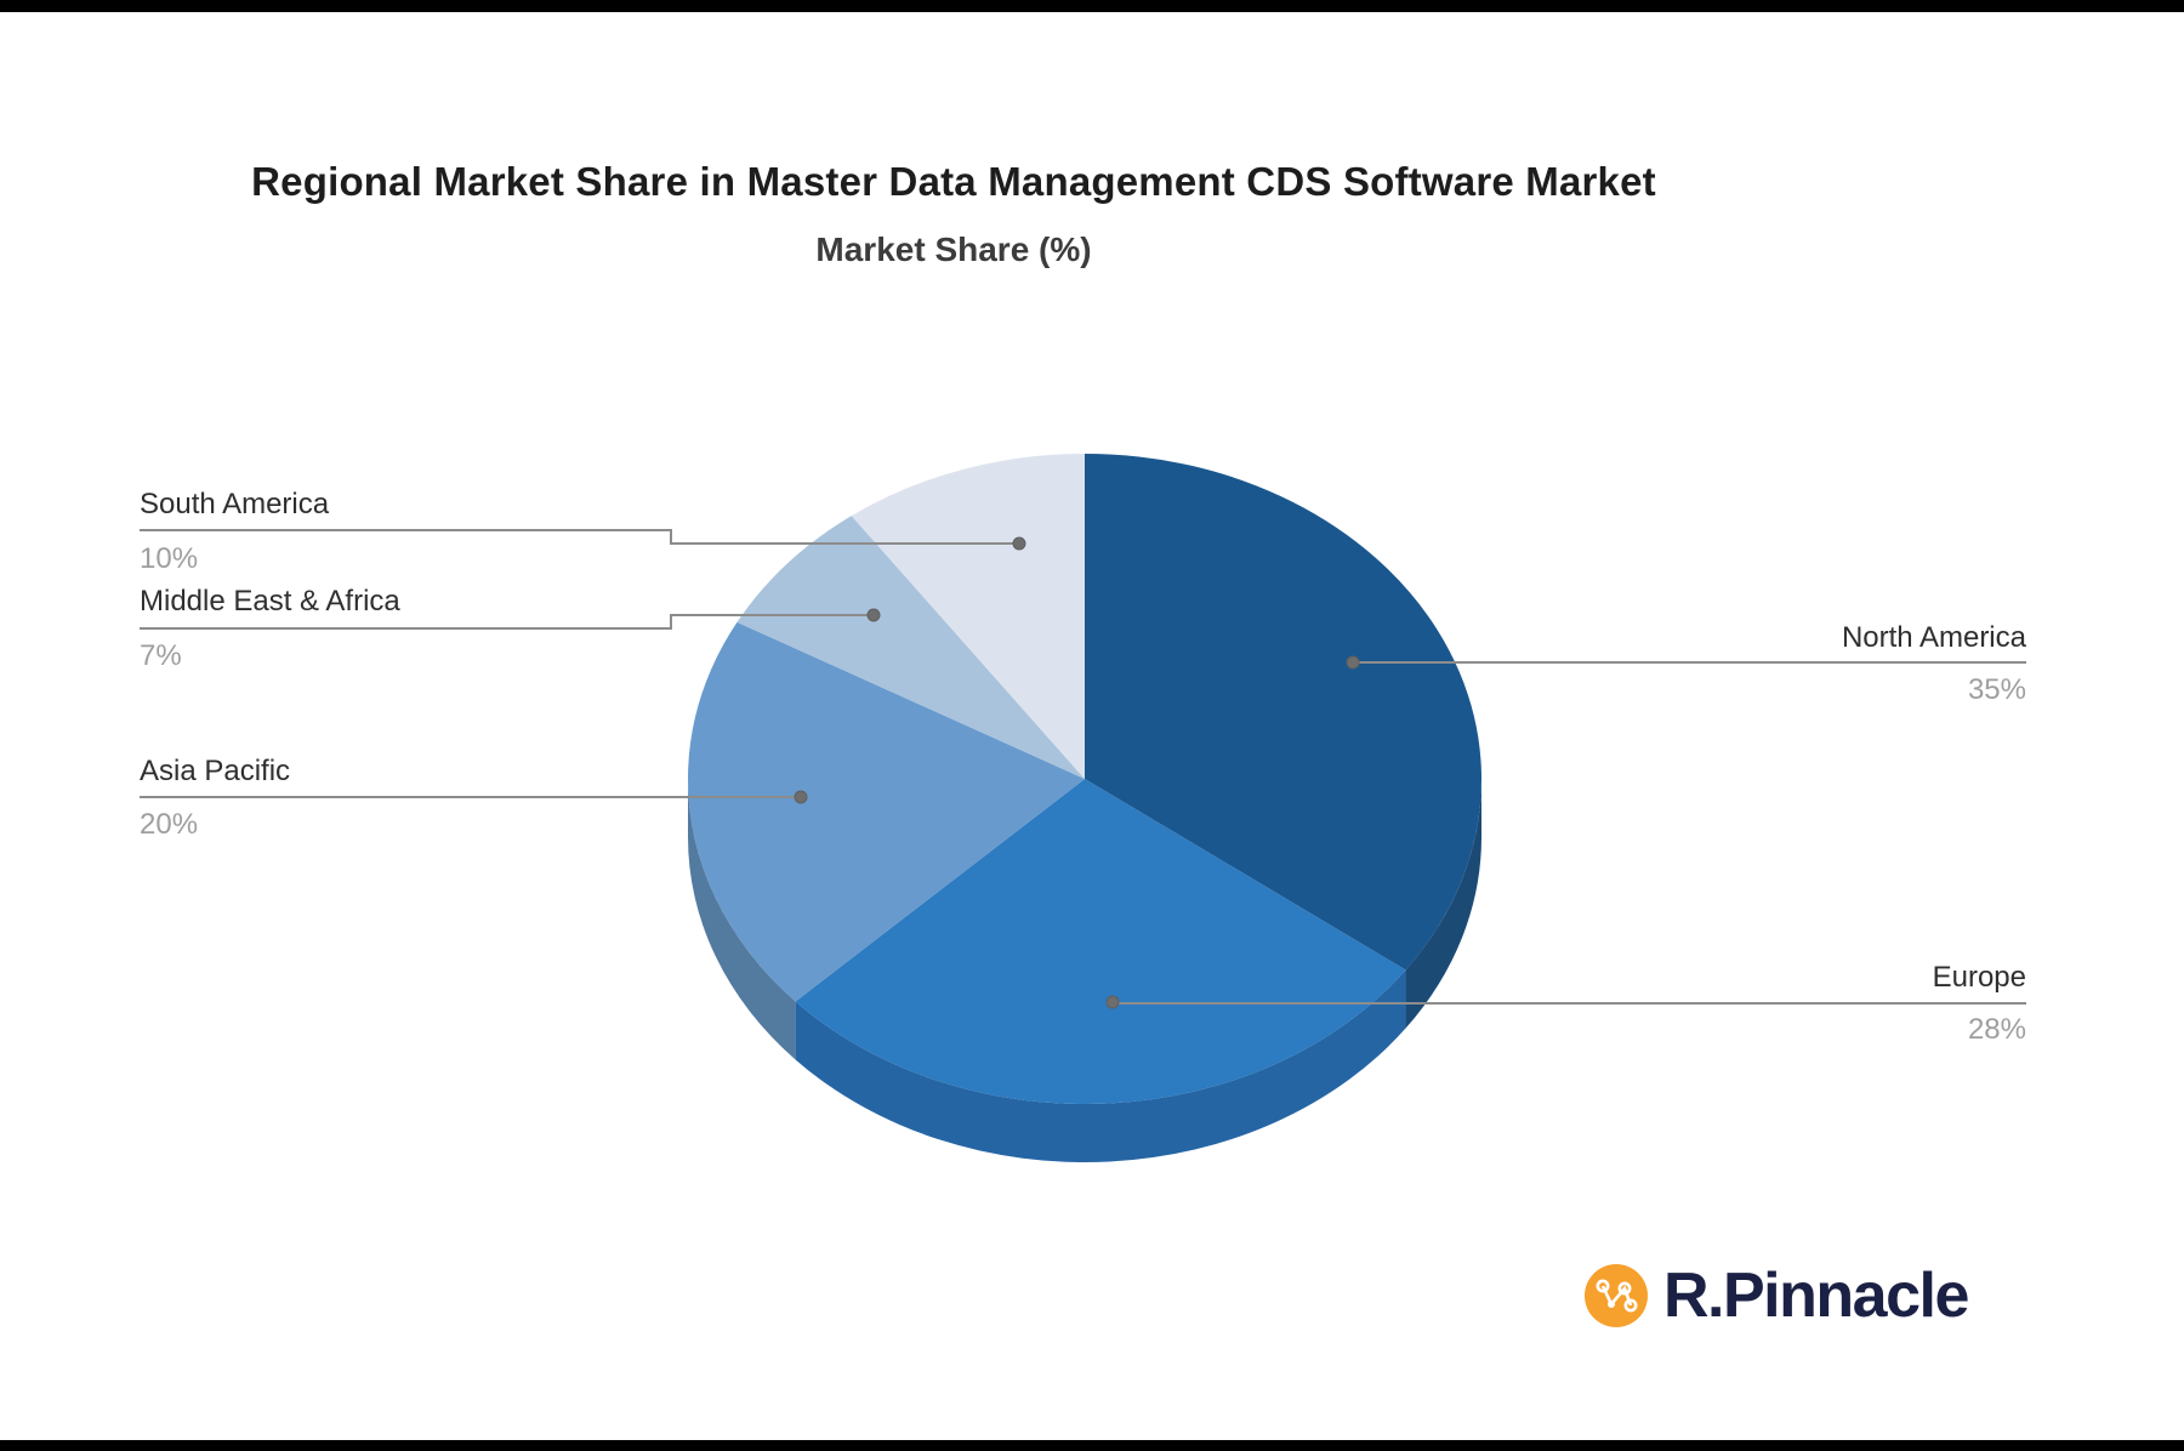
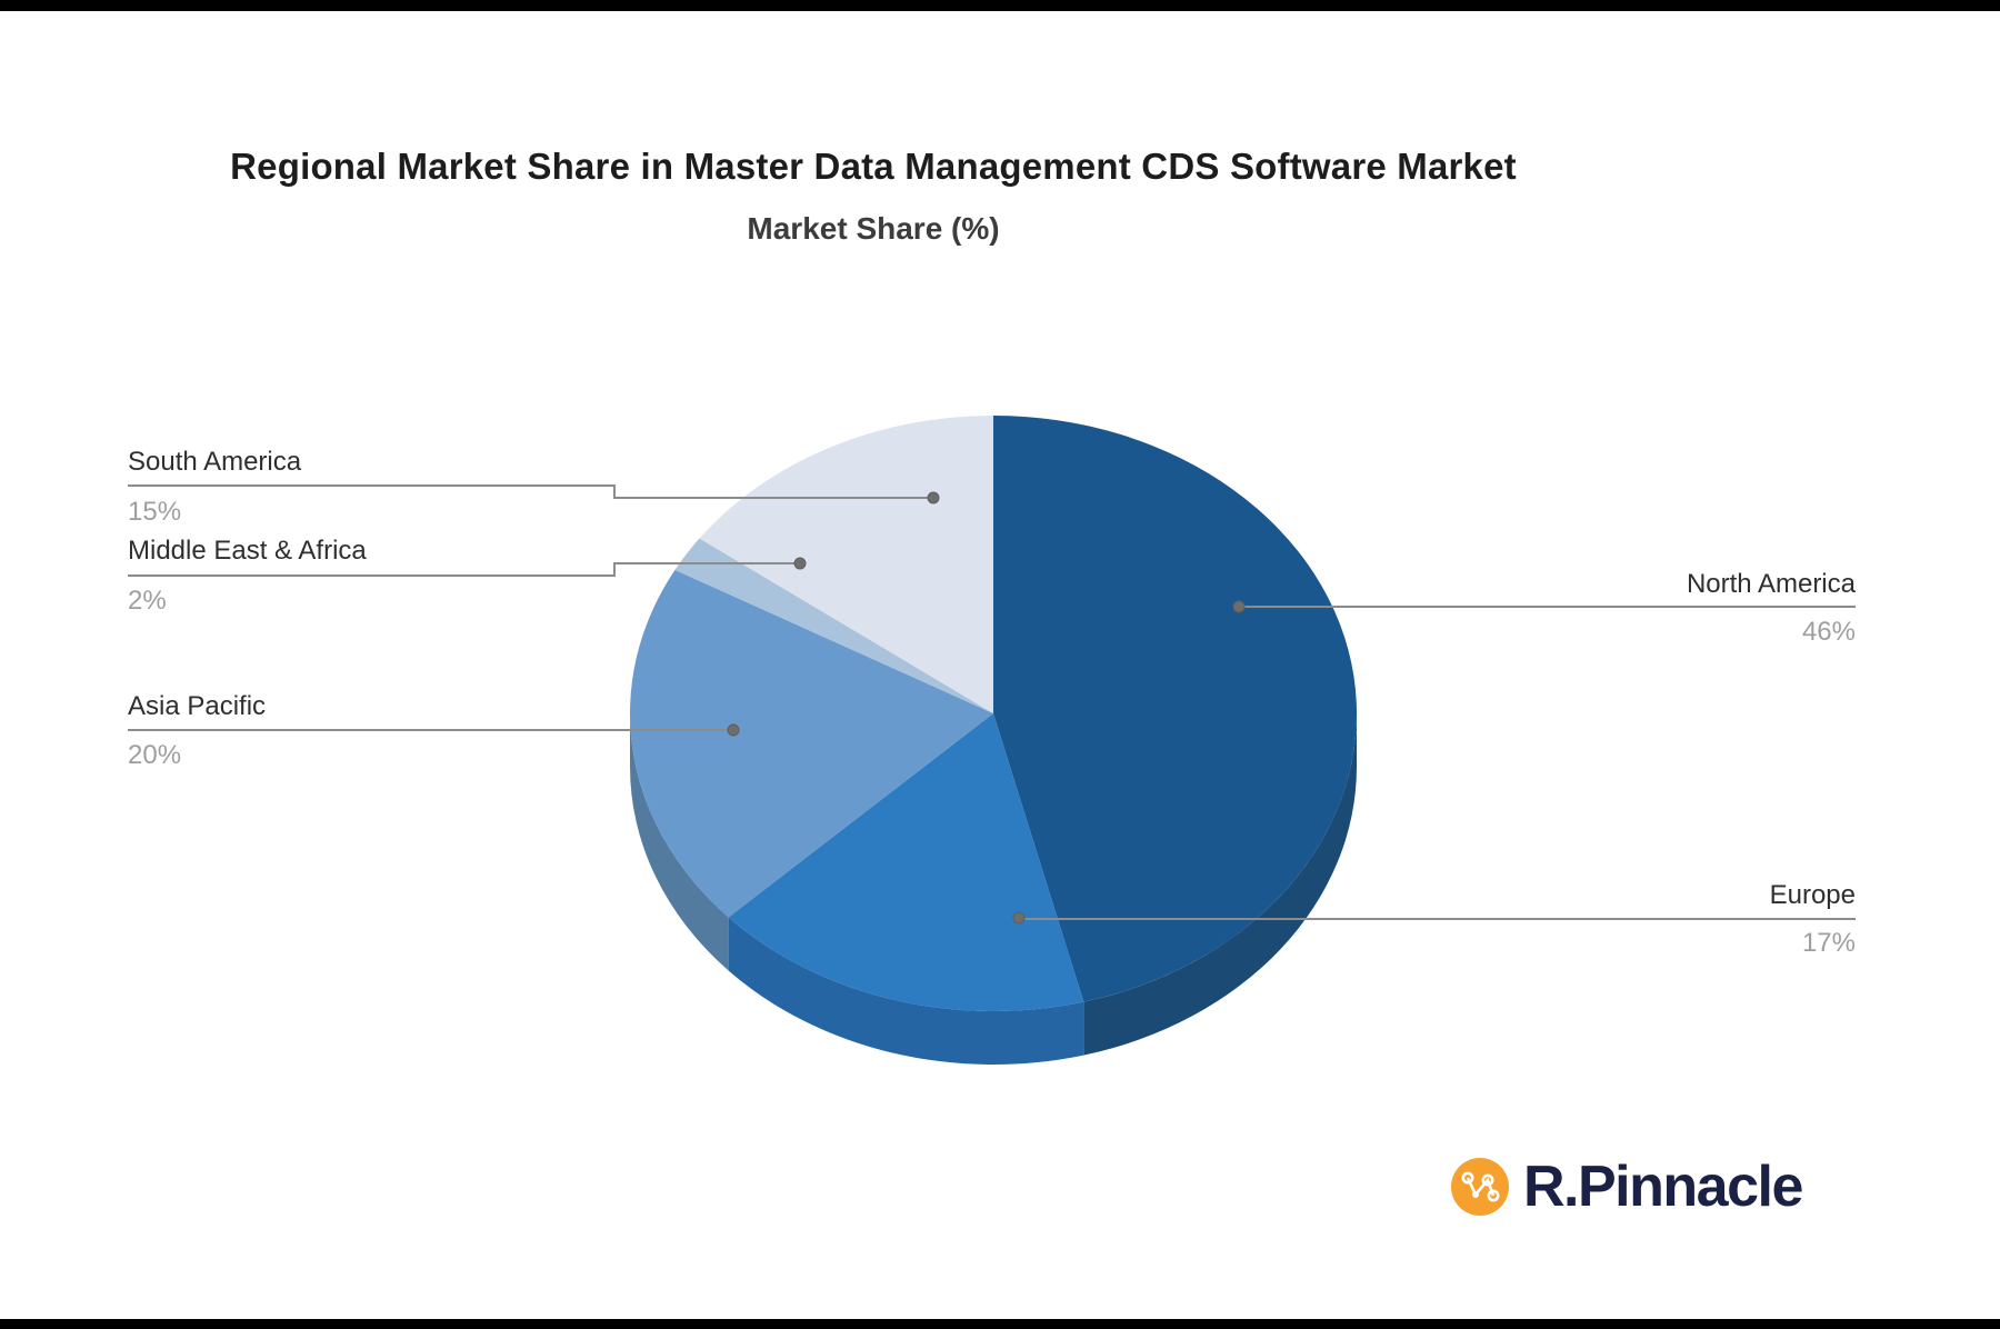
North America: 35% -> 46%
Europe: 28% -> 17%
Middle East & Africa: 7% -> 2%
South America: 10% -> 15%
